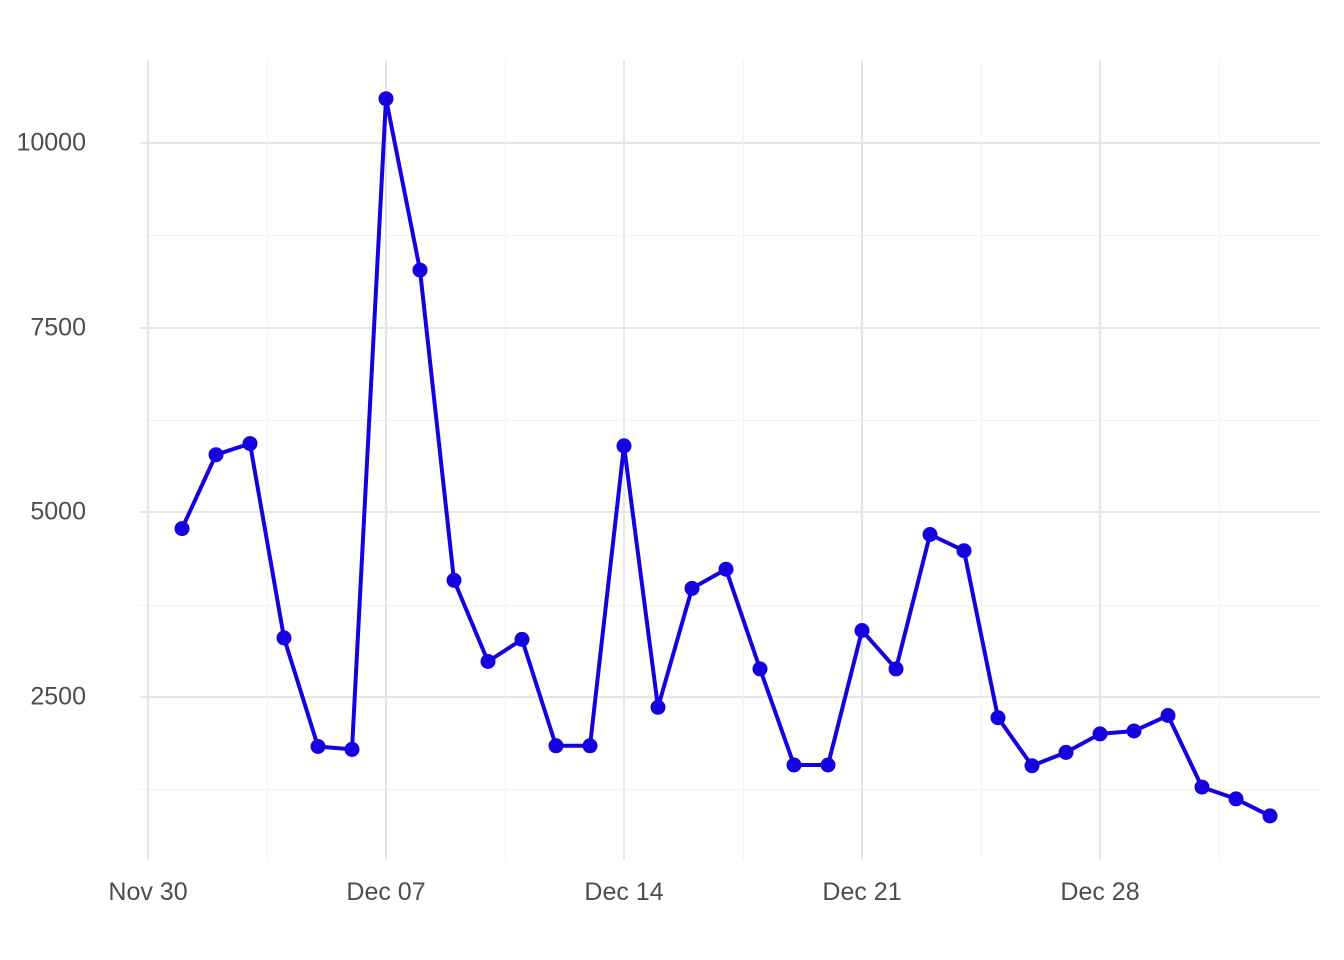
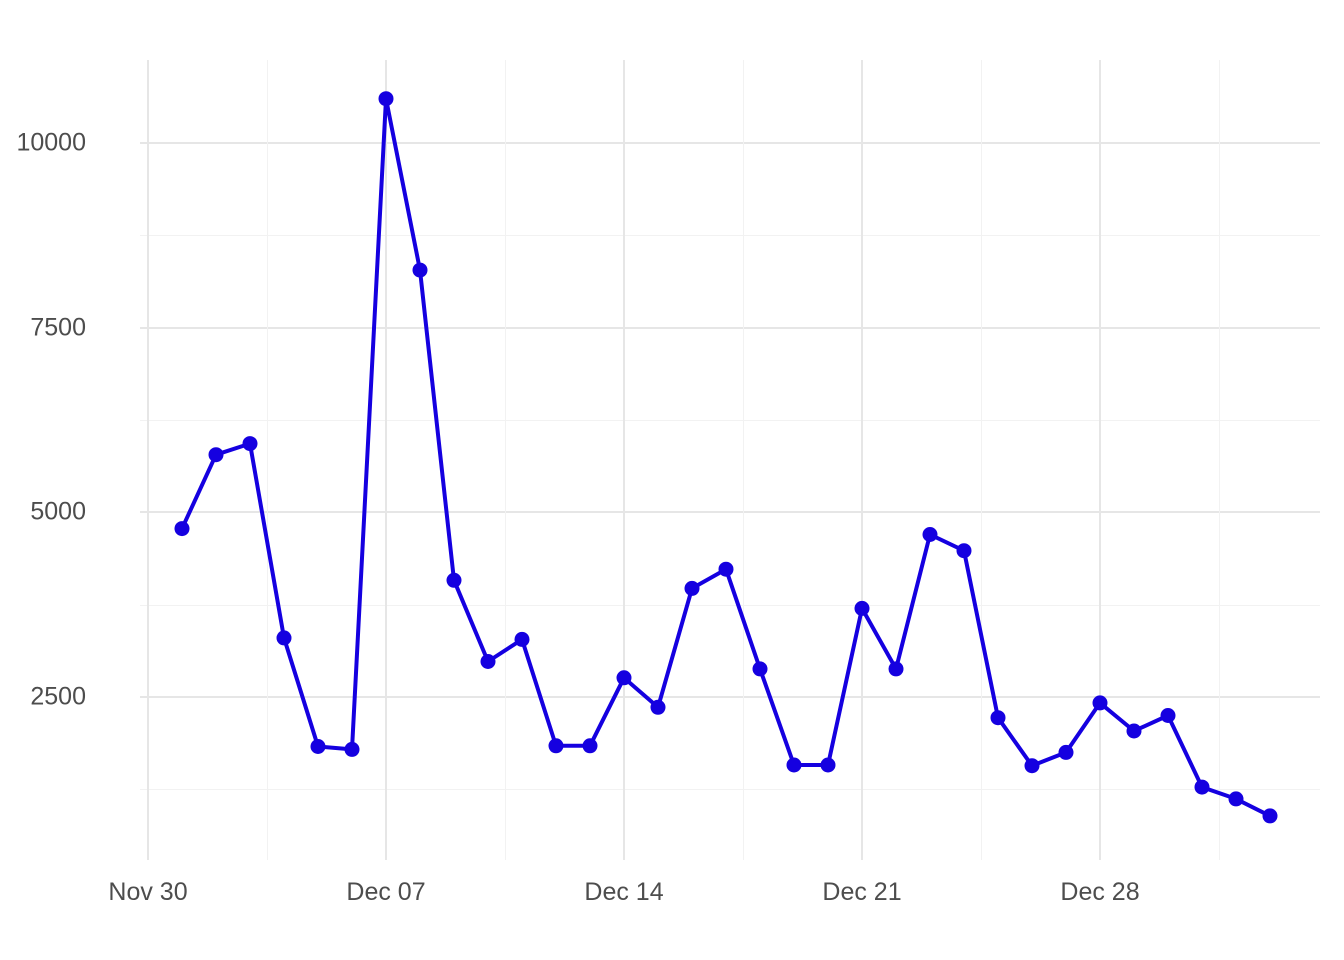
Dec 14: 5900 -> 2800
Dec 21: 3400 -> 3700
Dec 28: 2000 -> 2400
